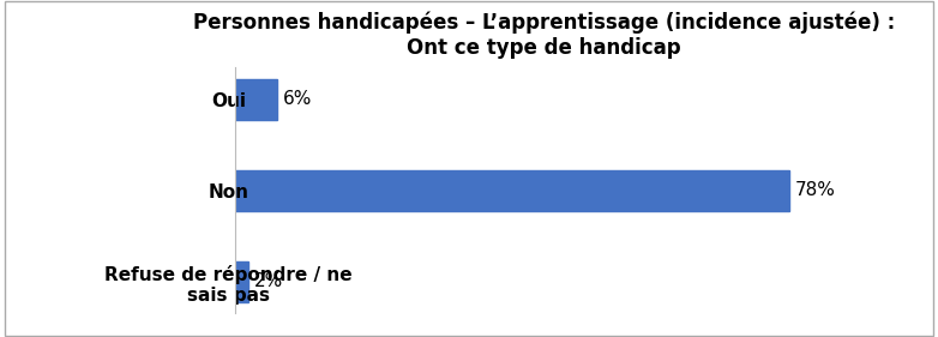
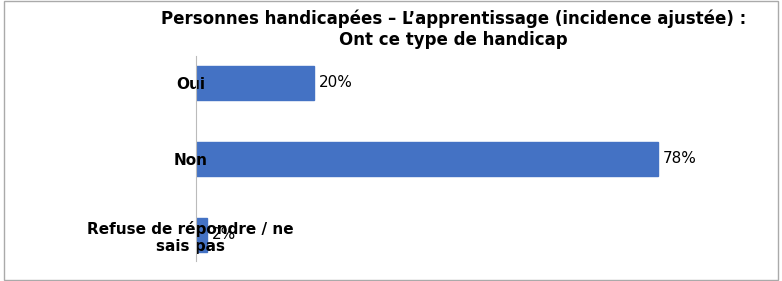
Oui: 6% -> 20%
